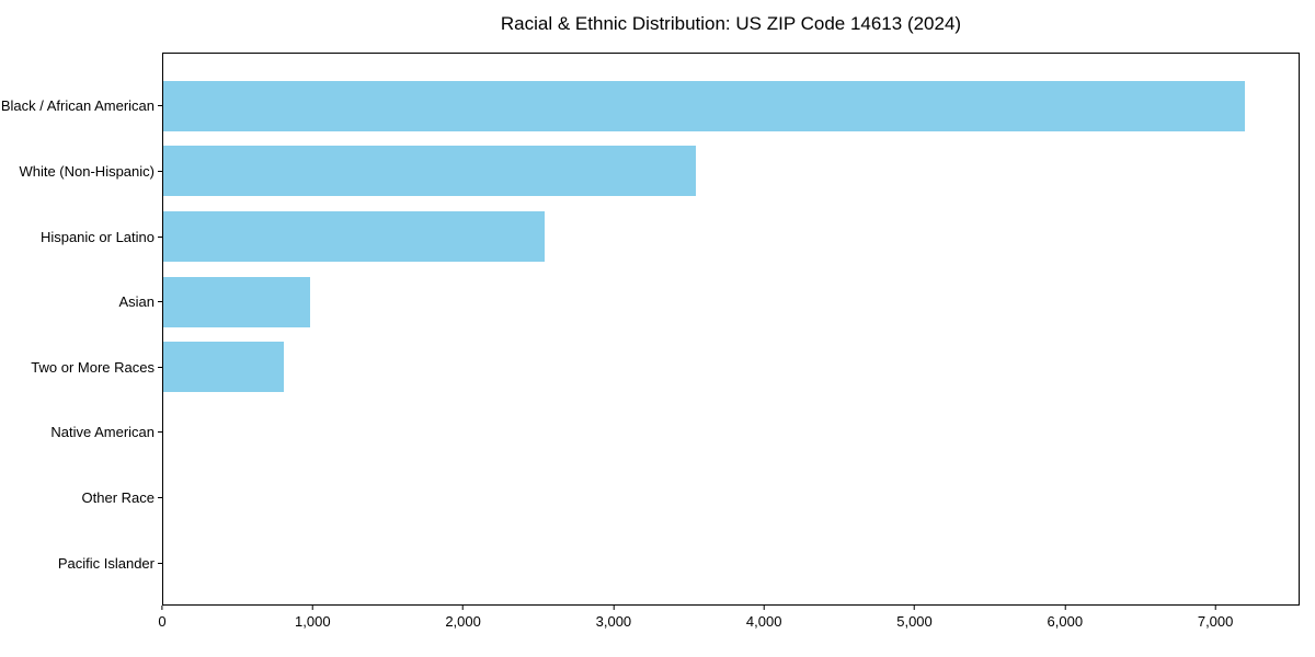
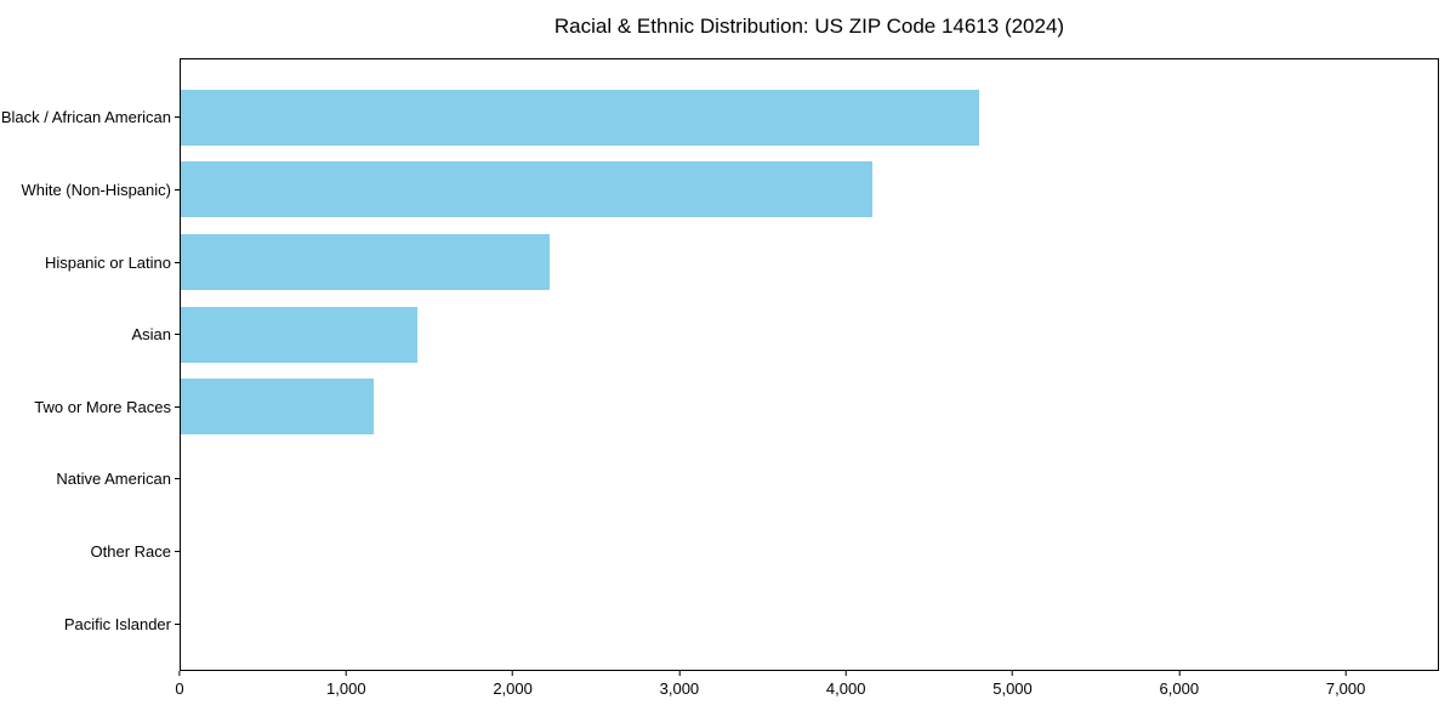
Black / African American: 7200 -> 4800
White (Non-Hispanic): 3550 -> 4160
Hispanic or Latino: 2540 -> 2220
Asian: 980 -> 1420
Two or More Races: 800 -> 1160
